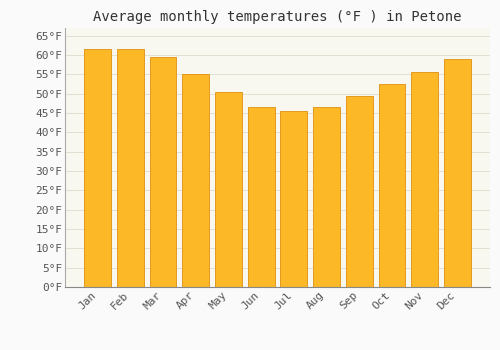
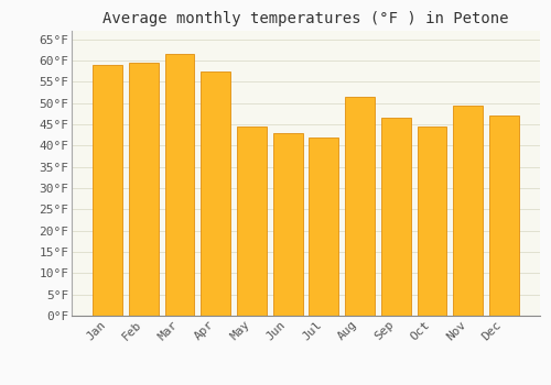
Jan: 61.5°F -> 59.0°F
Feb: 61.5°F -> 59.5°F
Mar: 59.5°F -> 61.5°F
Apr: 55.0°F -> 57.5°F
May: 50.5°F -> 44.5°F
Jun: 46.5°F -> 43.0°F
Jul: 45.5°F -> 42.0°F
Aug: 46.5°F -> 51.5°F
Sep: 49.5°F -> 46.5°F
Oct: 52.5°F -> 44.5°F
Nov: 55.5°F -> 49.5°F
Dec: 59.0°F -> 47.0°F
